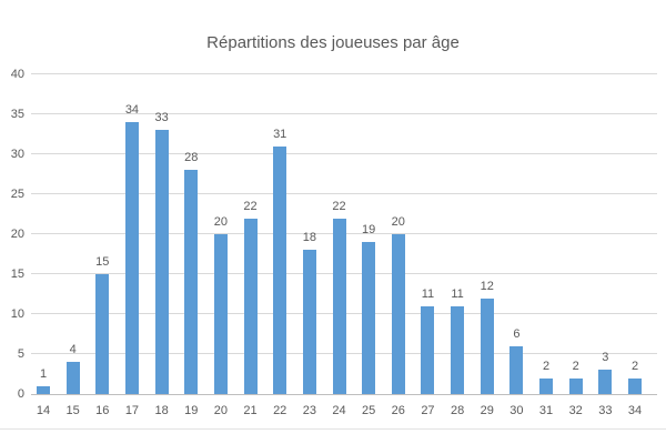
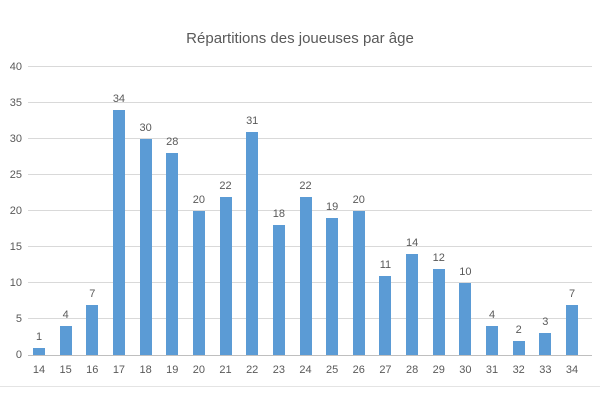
16: 15 -> 7
18: 33 -> 30
28: 11 -> 14
30: 6 -> 10
31: 2 -> 4
34: 2 -> 7
